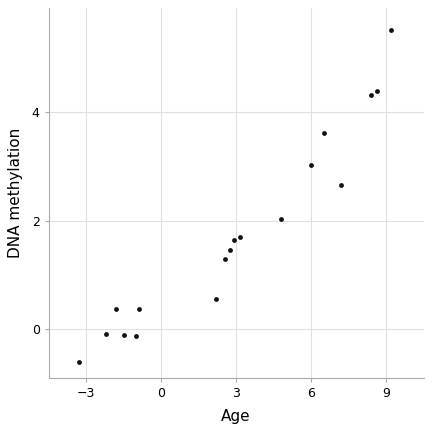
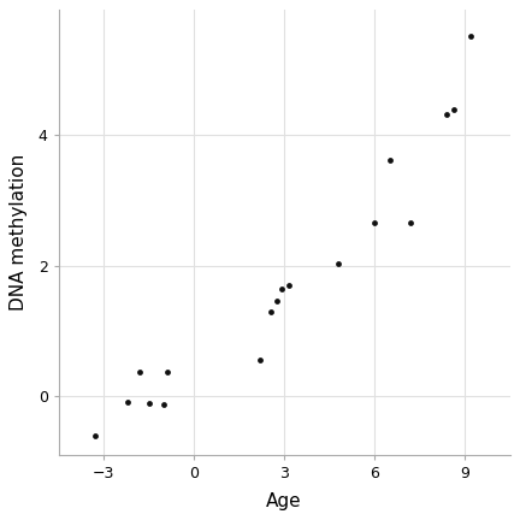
6: 3.02 -> 2.65
